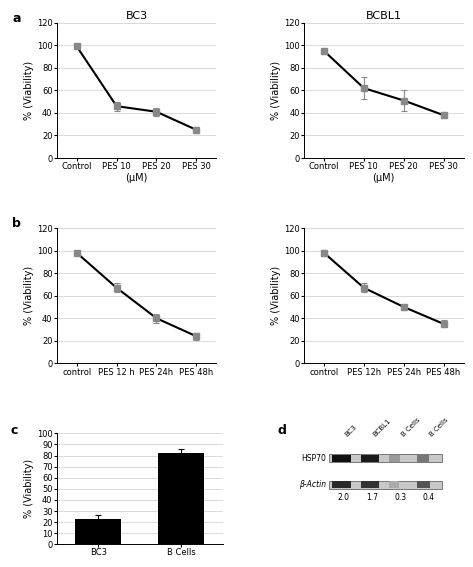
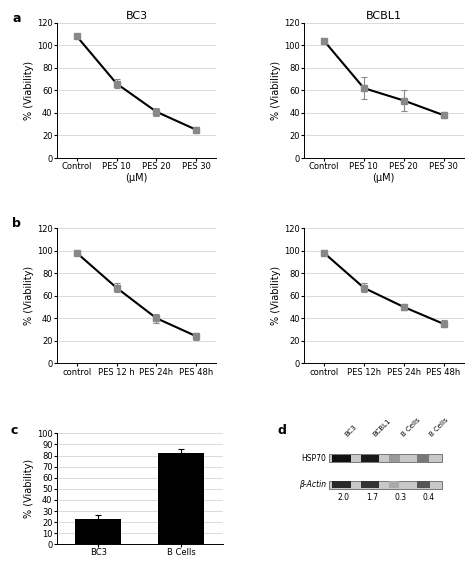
BC3/Control: 99 -> 108
BC3/PES 10: 46 -> 66
BCBL1/Control: 95 -> 104
